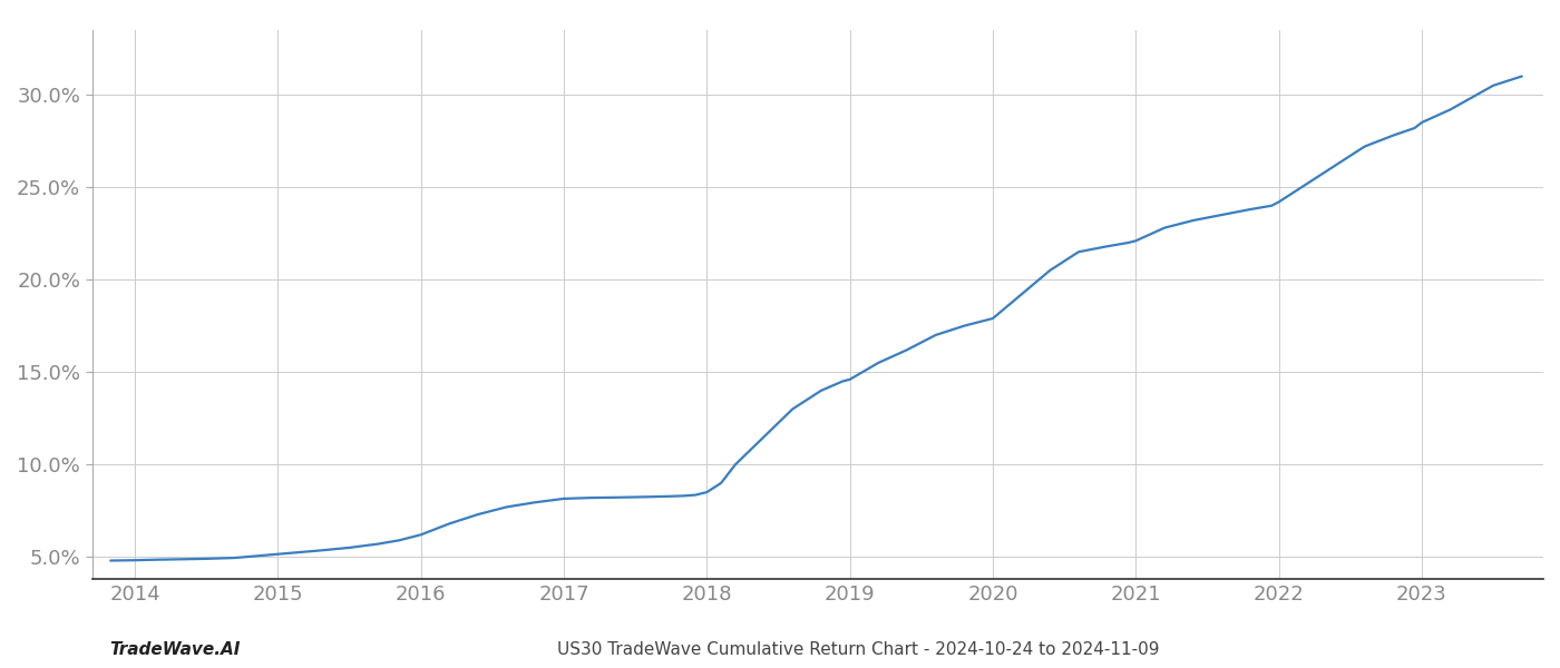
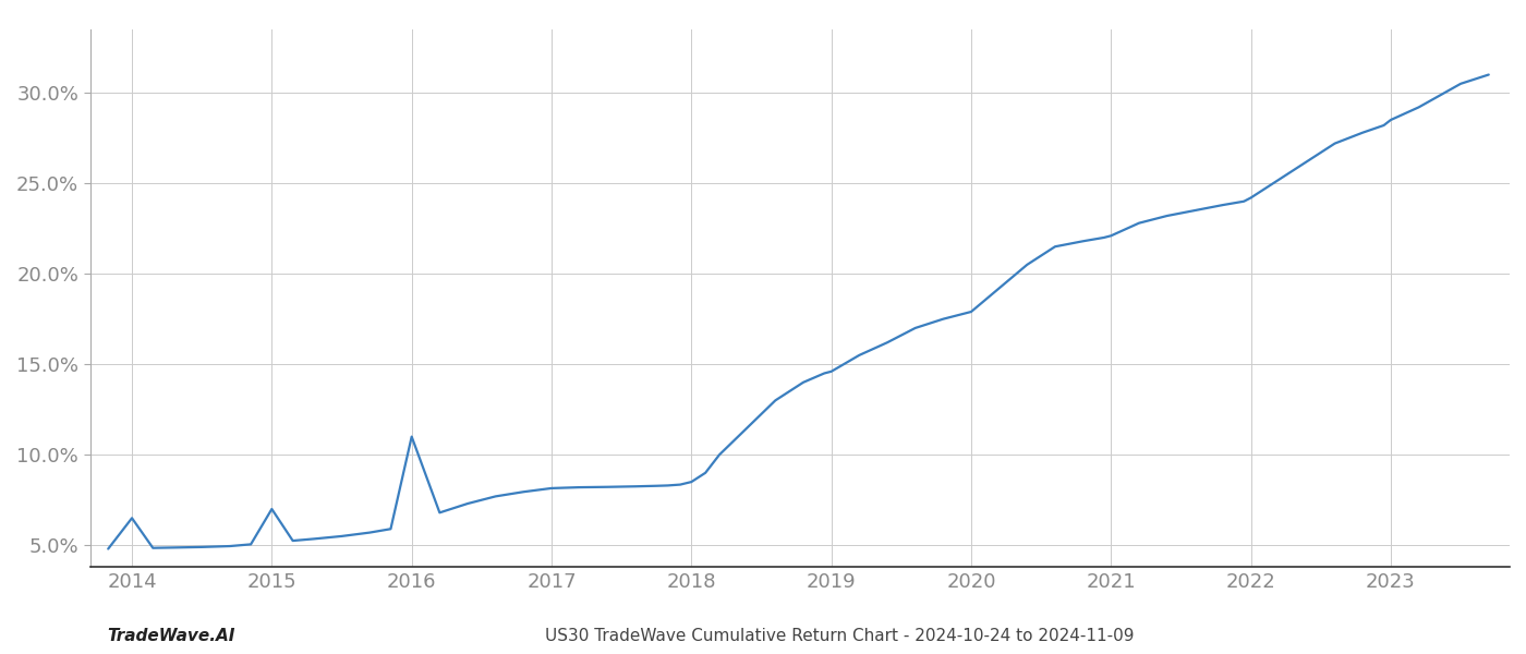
2014: 4.8% -> 6.5%
2015: 5.2% -> 7.0%
2016: 6.2% -> 11.0%
